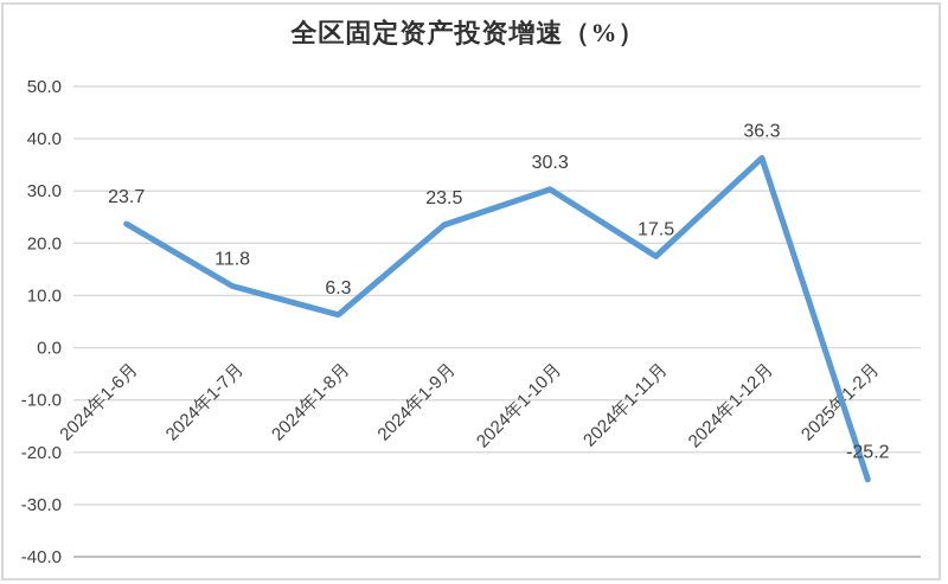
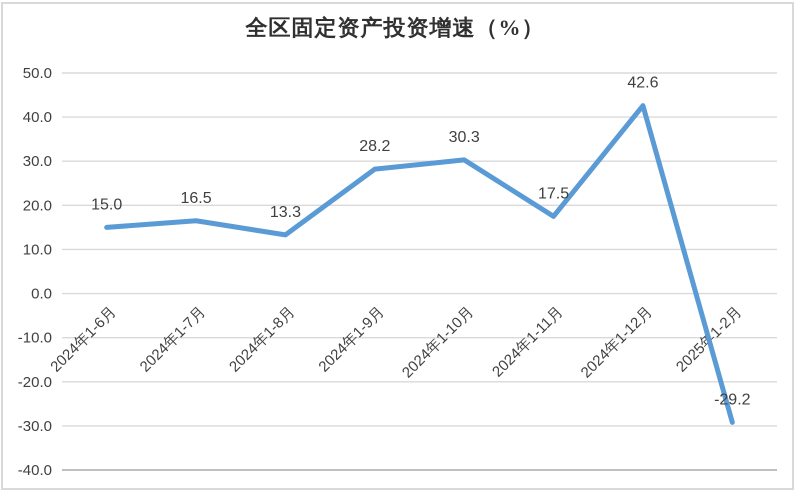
2024年1-6月: 23.7 -> 15.0
2024年1-7月: 11.8 -> 16.5
2024年1-8月: 6.3 -> 13.3
2024年1-9月: 23.5 -> 28.2
2024年1-12月: 36.3 -> 42.6
2025年1-2月: -25.2 -> -29.2
